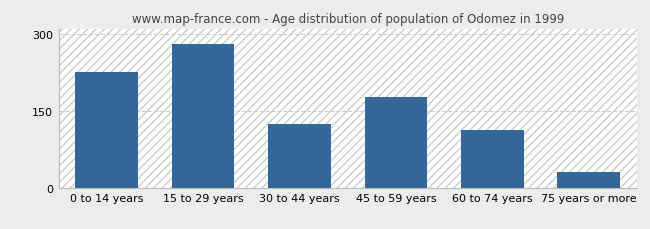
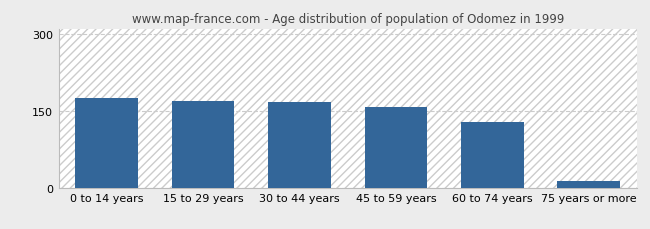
0 to 14 years: 226 -> 175
15 to 29 years: 280 -> 170
30 to 44 years: 124 -> 167
45 to 59 years: 176 -> 158
60 to 74 years: 112 -> 128
75 years or more: 30 -> 12
